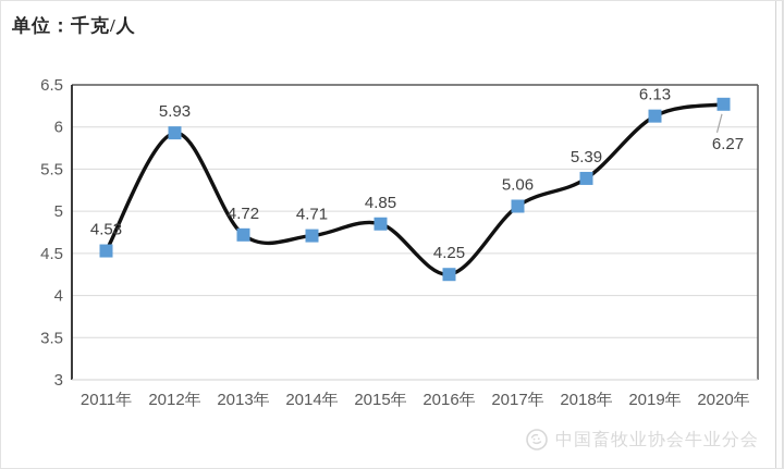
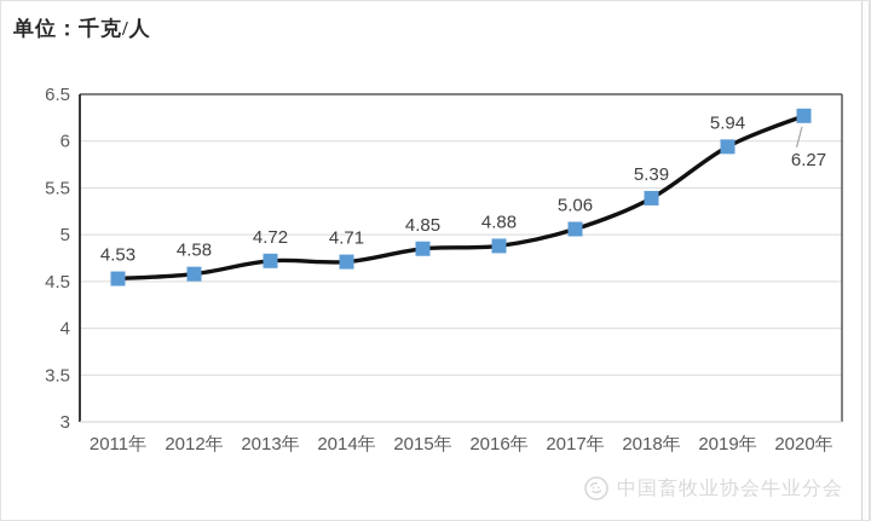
2012年: 5.93 -> 4.58
2016年: 4.25 -> 4.88
2019年: 6.13 -> 5.94
